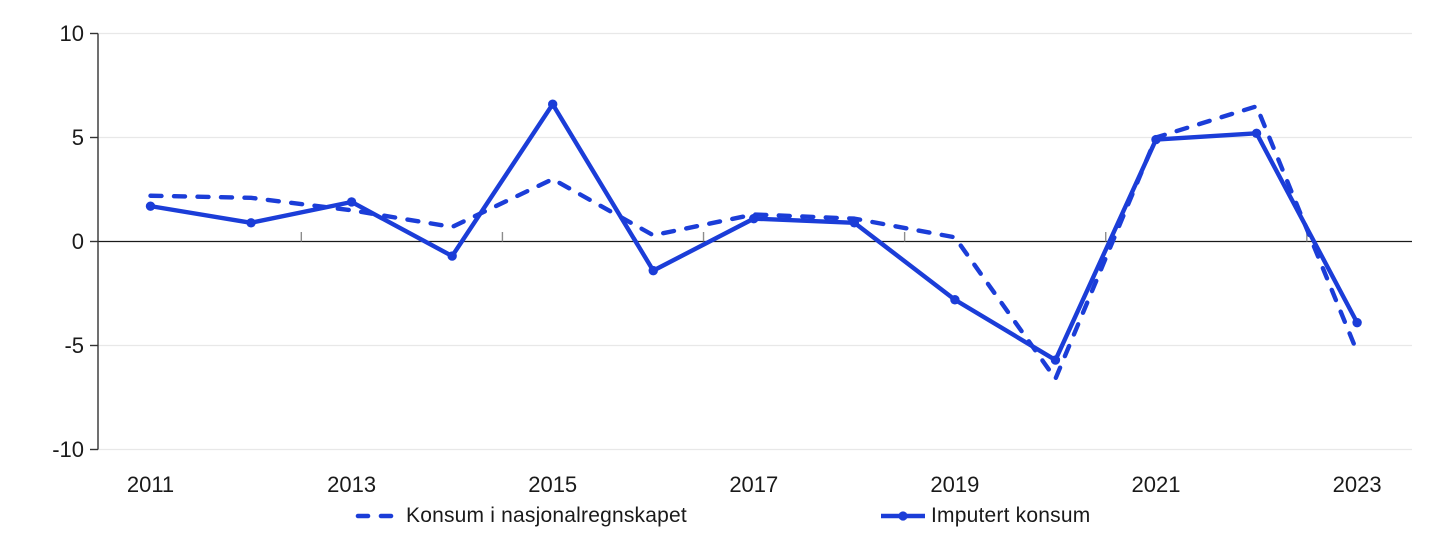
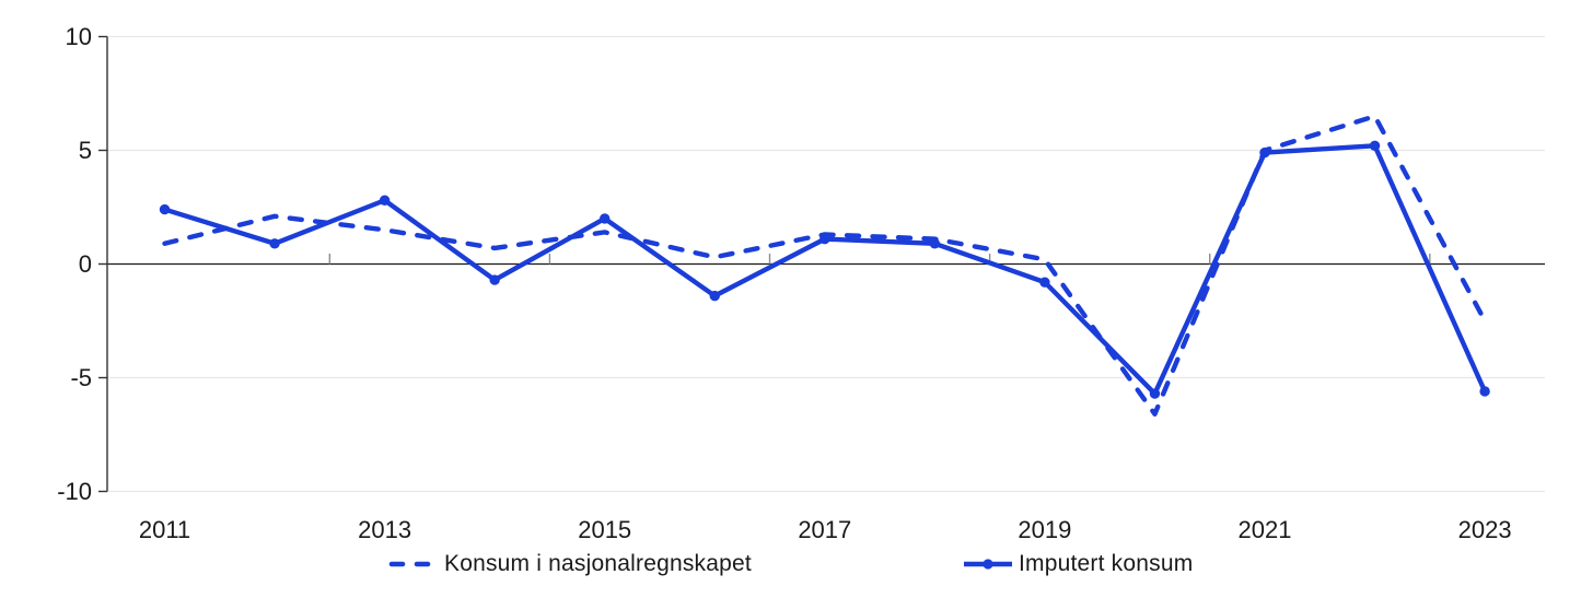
Konsum i nasjonalregnskapet/2011: 2.2 -> 0.9
Imputert konsum/2011: 1.7 -> 2.4
Imputert konsum/2013: 1.9 -> 2.8
Konsum i nasjonalregnskapet/2015: 3.0 -> 1.4
Imputert konsum/2015: 6.6 -> 2.0
Imputert konsum/2019: -2.8 -> -0.8
Konsum i nasjonalregnskapet/2023: -5.3 -> -2.5
Imputert konsum/2023: -3.9 -> -5.6
